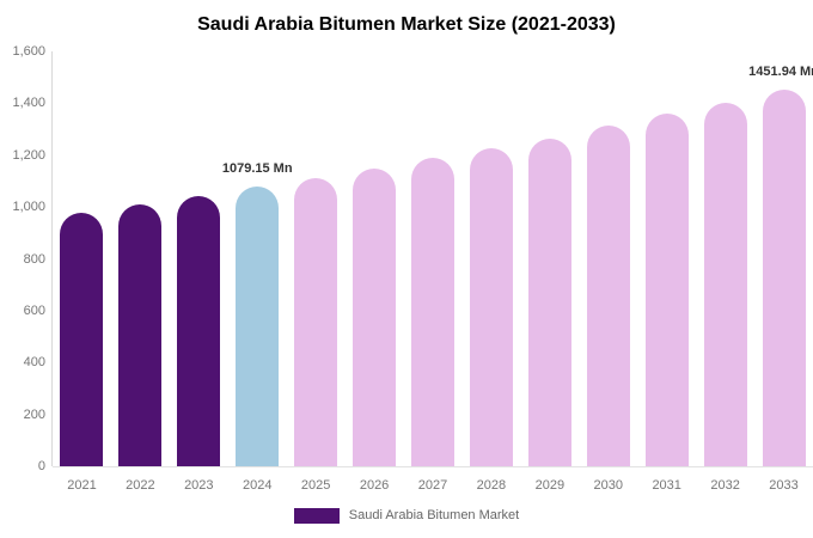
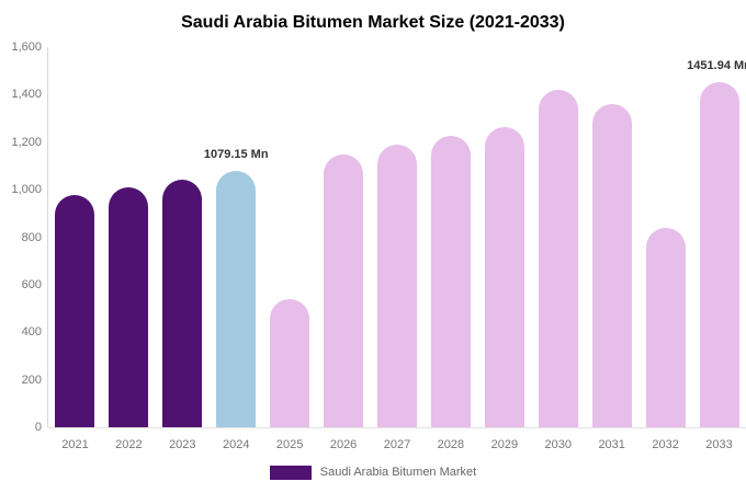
2025: 1110 -> 540
2030: 1310 -> 1420
2032: 1400 -> 840
